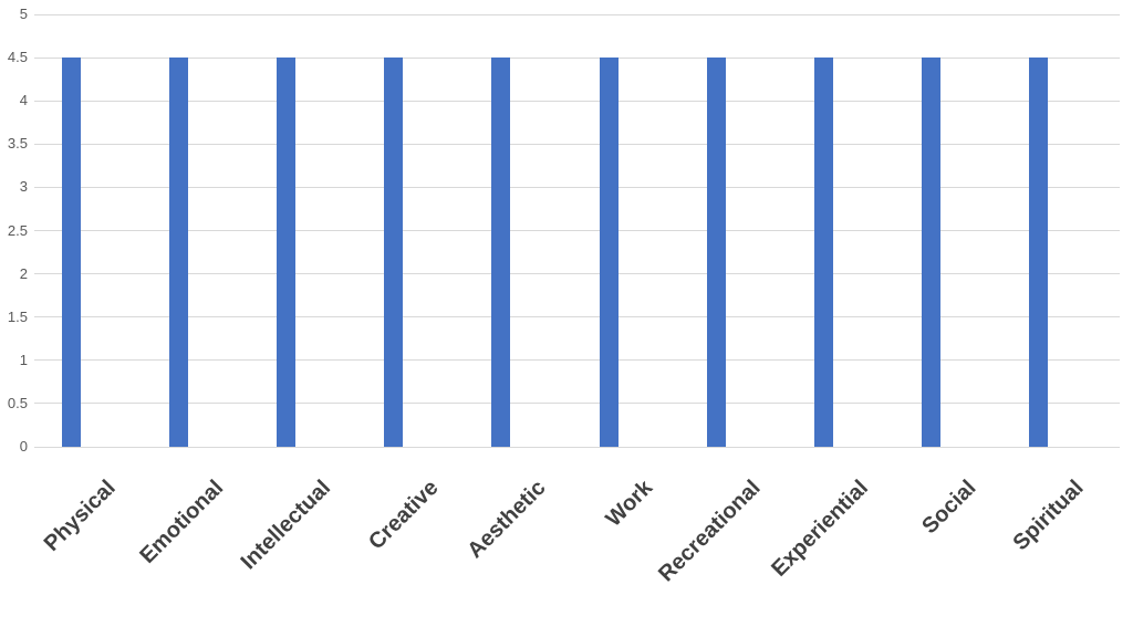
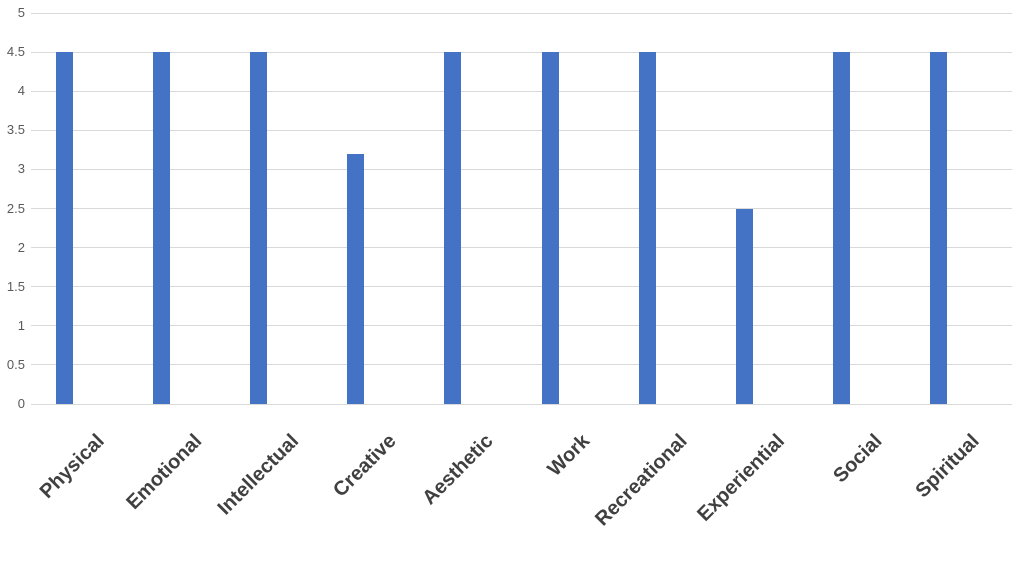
Creative: 4.5 -> 3.2
Experiential: 4.5 -> 2.5
